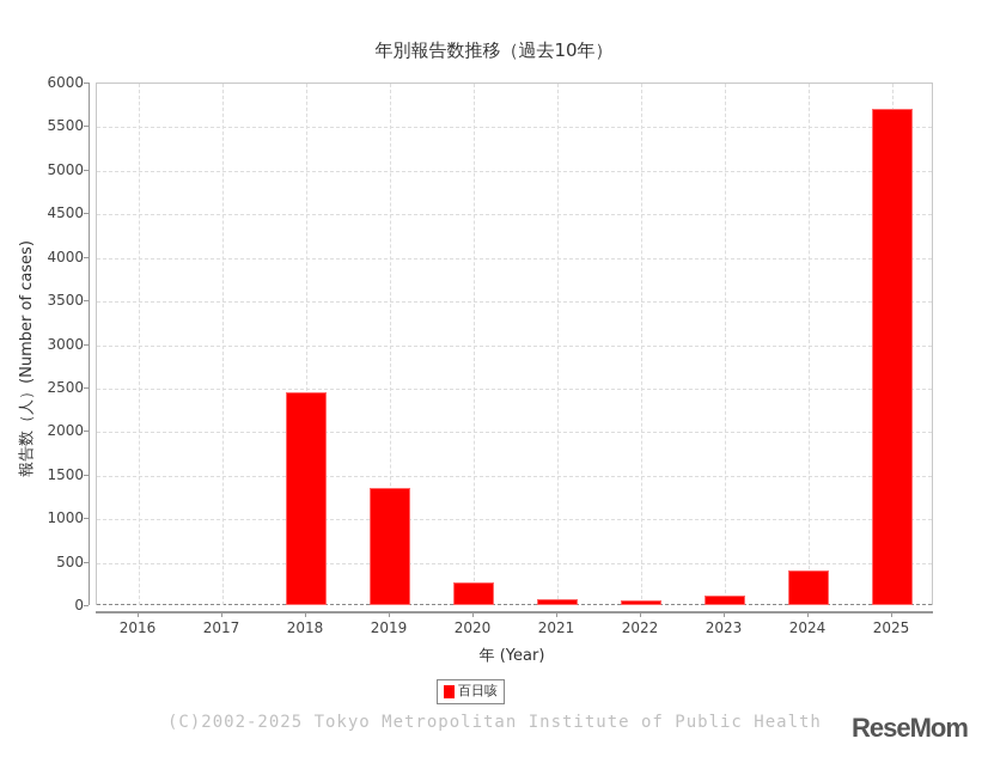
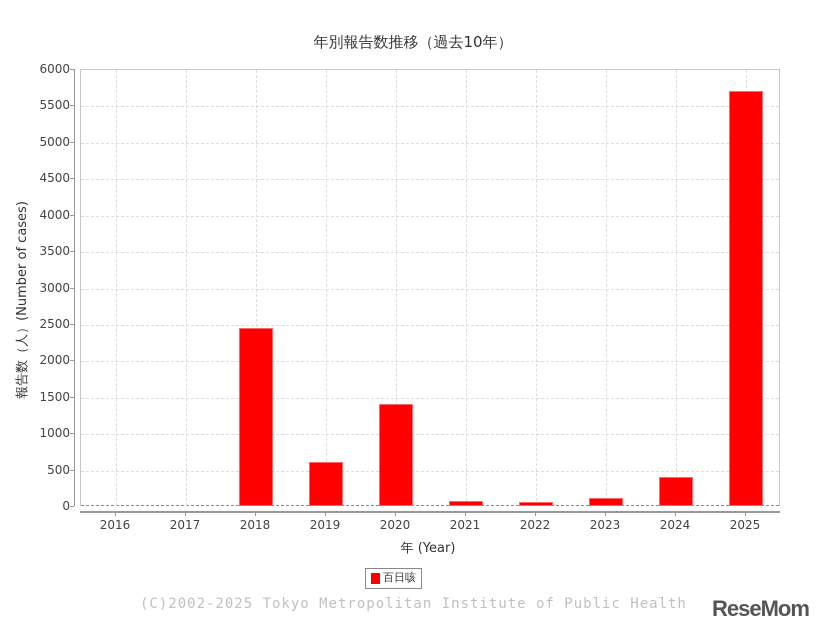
2019: 1400 -> 600
2020: 300 -> 1400
